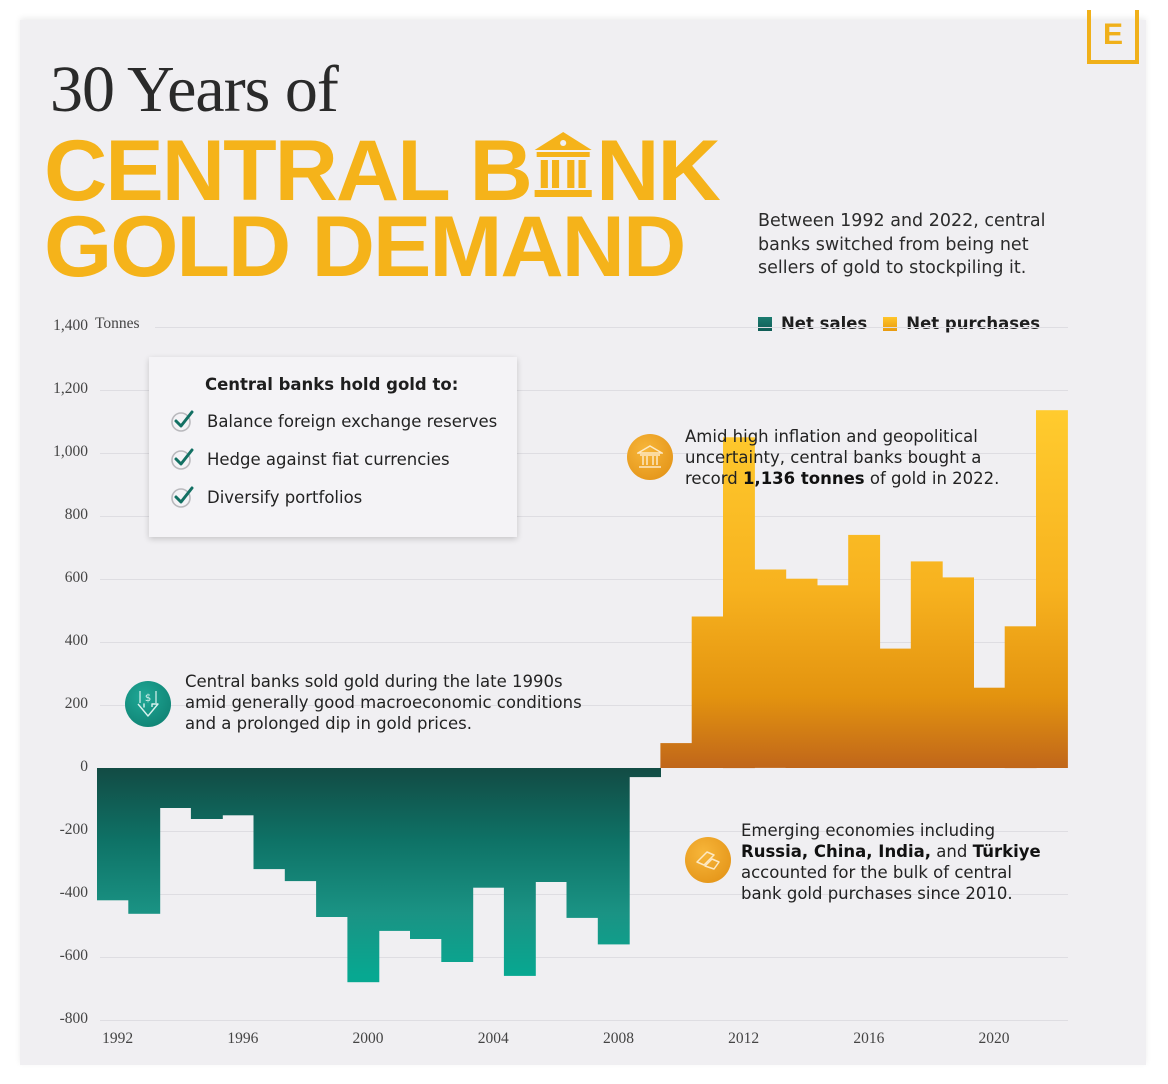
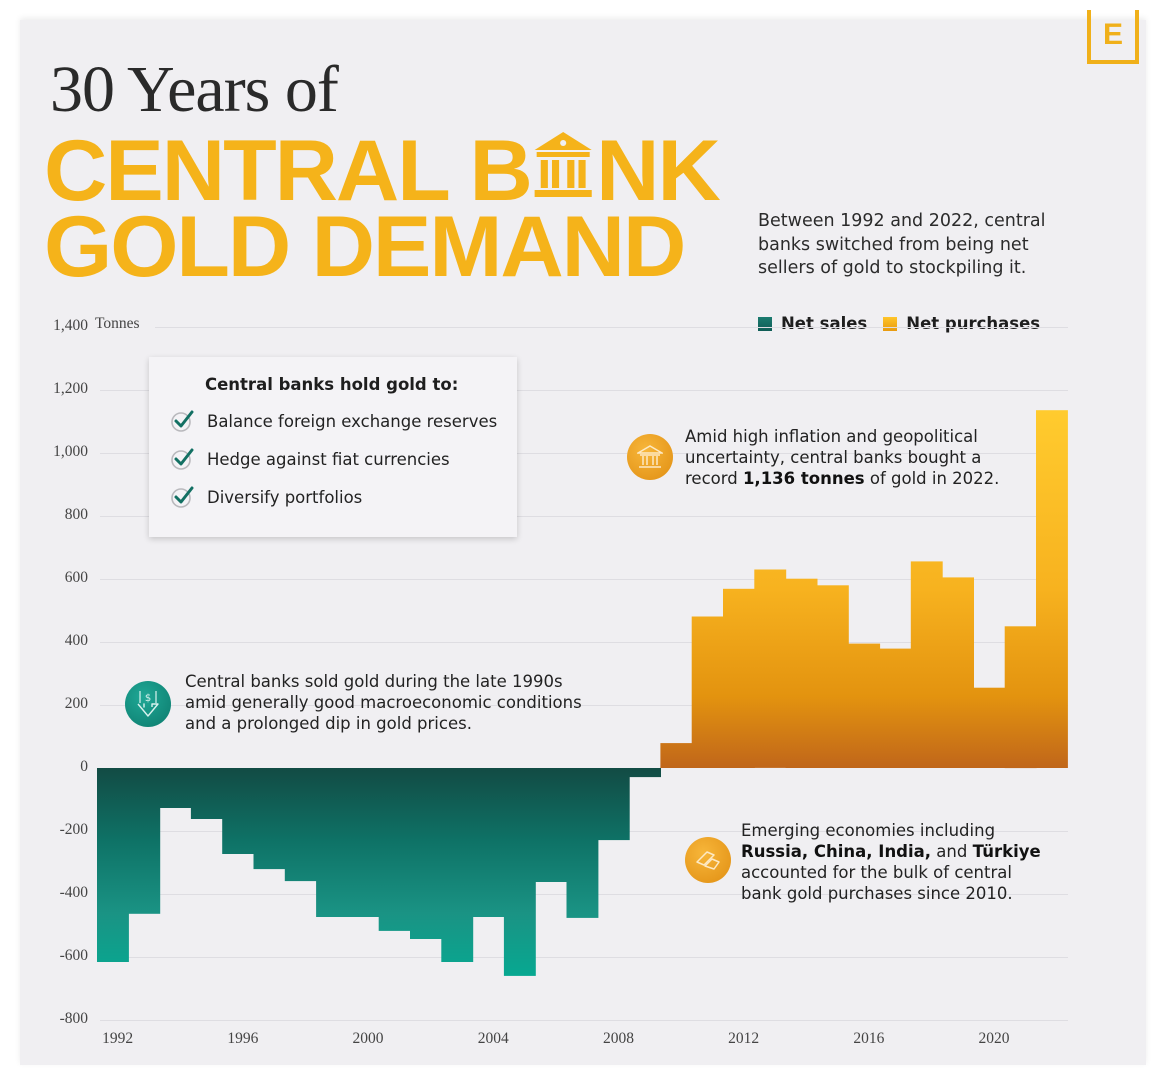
1992: -420 -> -620
1996: -150 -> -270
2000: -680 -> -470
2004: -380 -> -470
2008: -560 -> -230
2012: 1050 -> 570
2016: 740 -> 400
